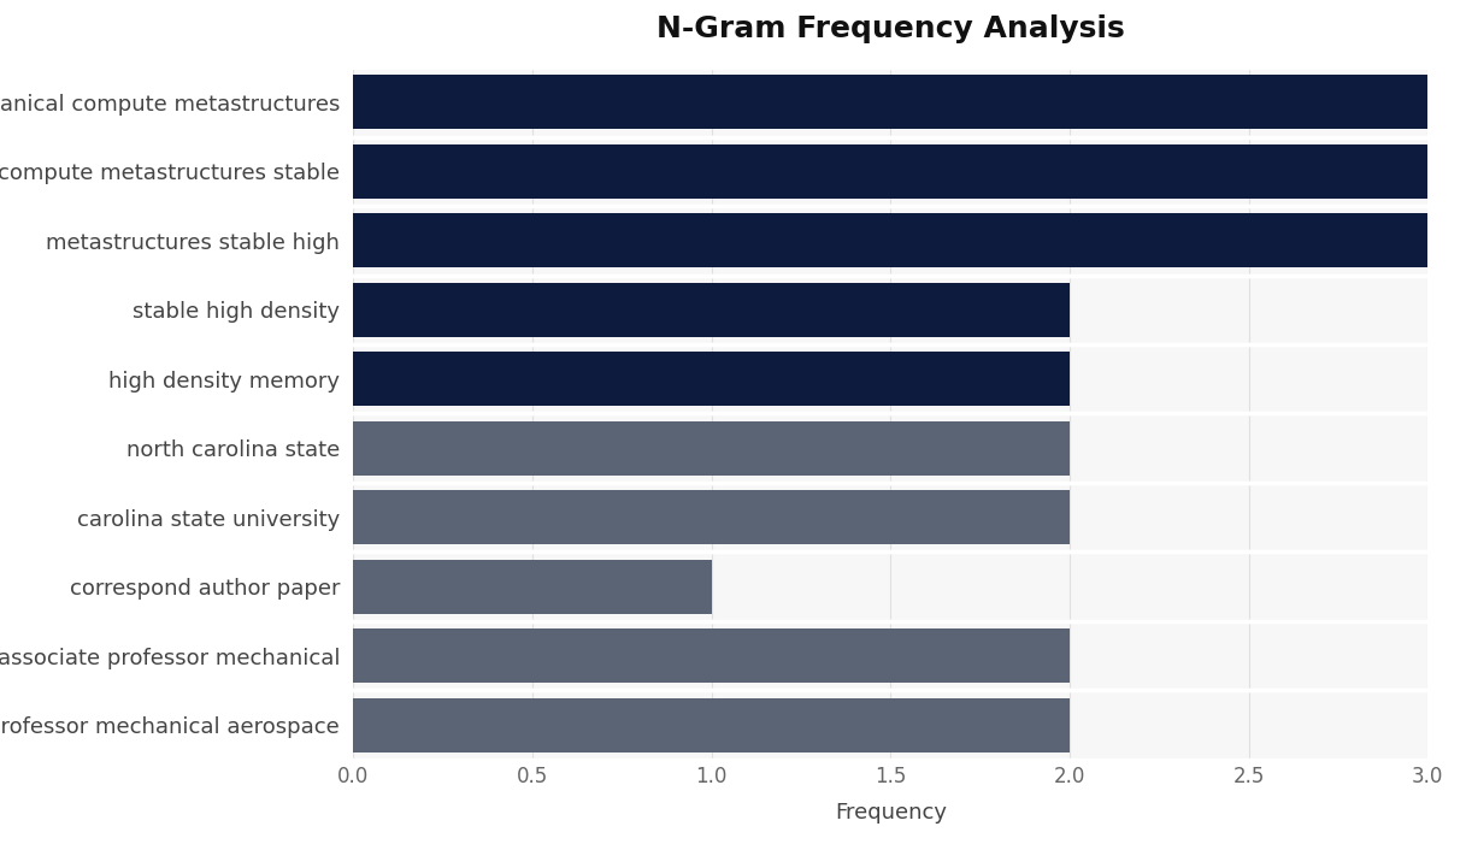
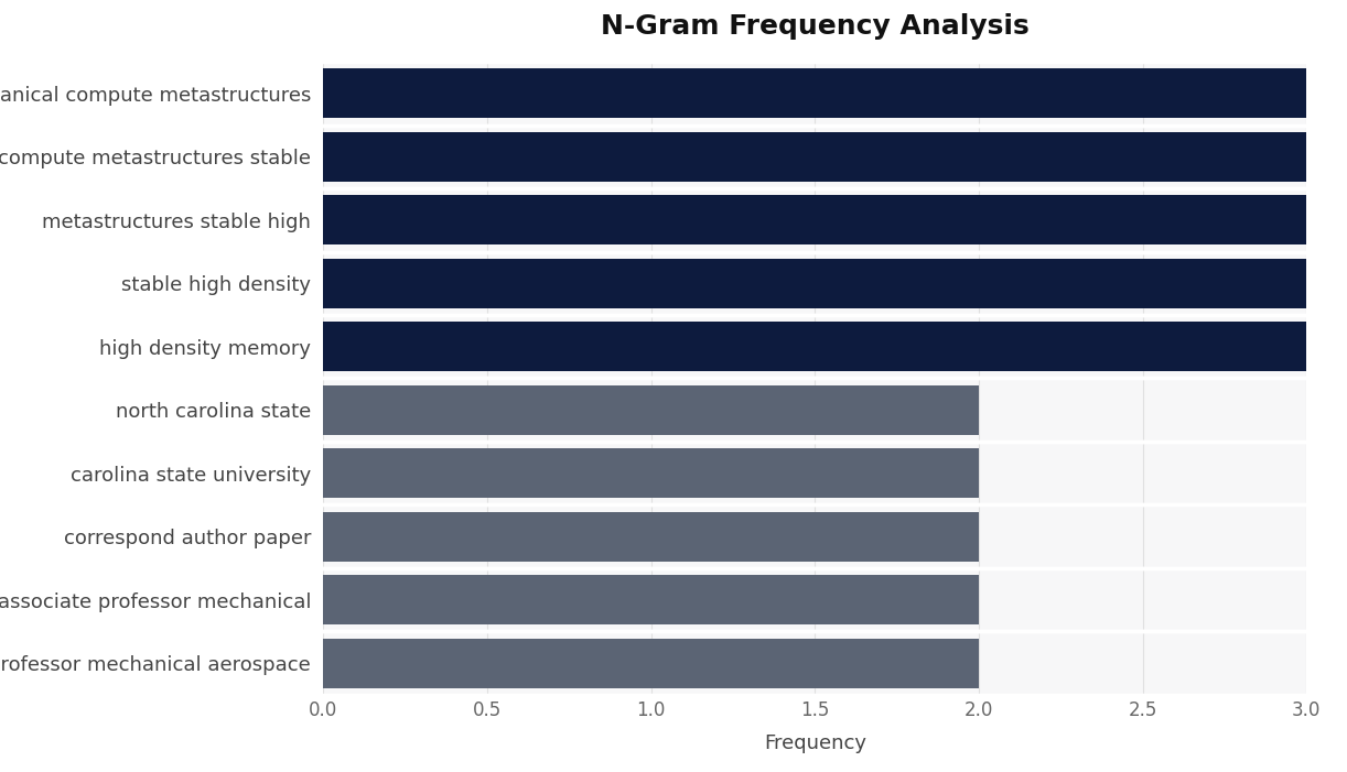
stable high density: 2 -> 3
high density memory: 2 -> 3
correspond author paper: 1 -> 2
